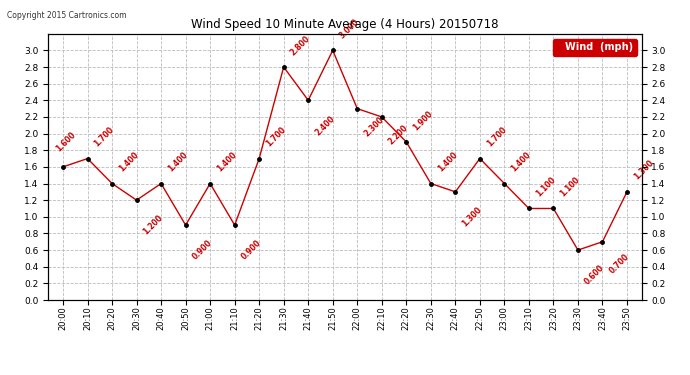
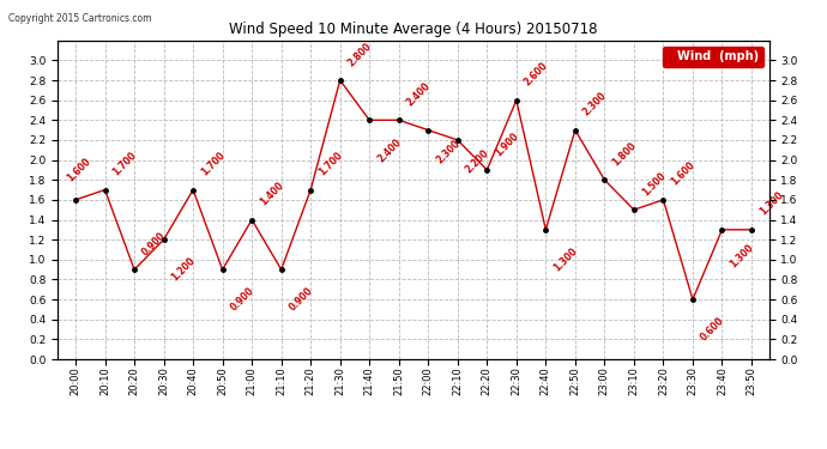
20:20: 1.400 -> 0.900
20:40: 1.400 -> 1.700
21:50: 3.0 -> 2.4
22:30: 1.400 -> 2.600
22:50: 1.700 -> 2.300
23:00: 1.400 -> 1.800
23:10: 1.100 -> 1.500
23:20: 1.100 -> 1.600
23:40: 0.700 -> 1.300
